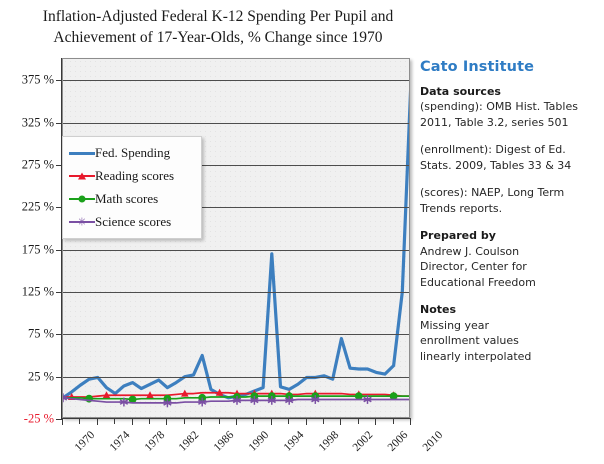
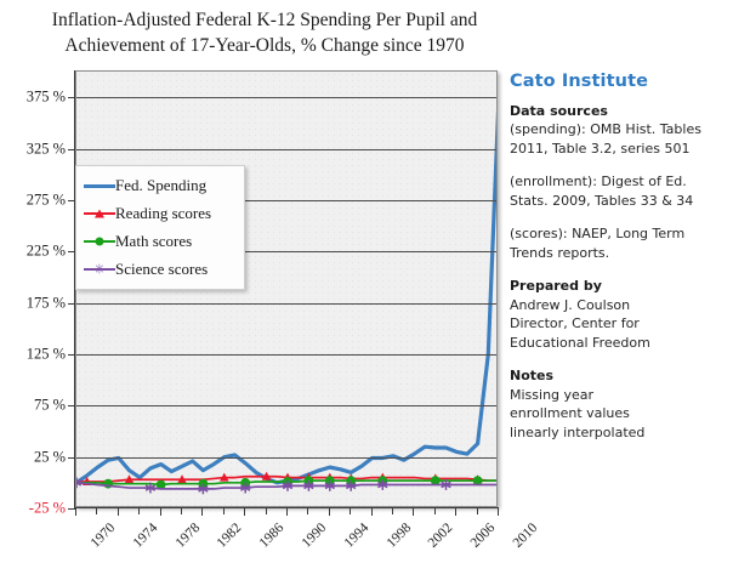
Fed. Spending/1986: 50% -> 20%
Fed. Spending/1994: 170% -> 20%
Fed. Spending/2002: 70% -> 30%
